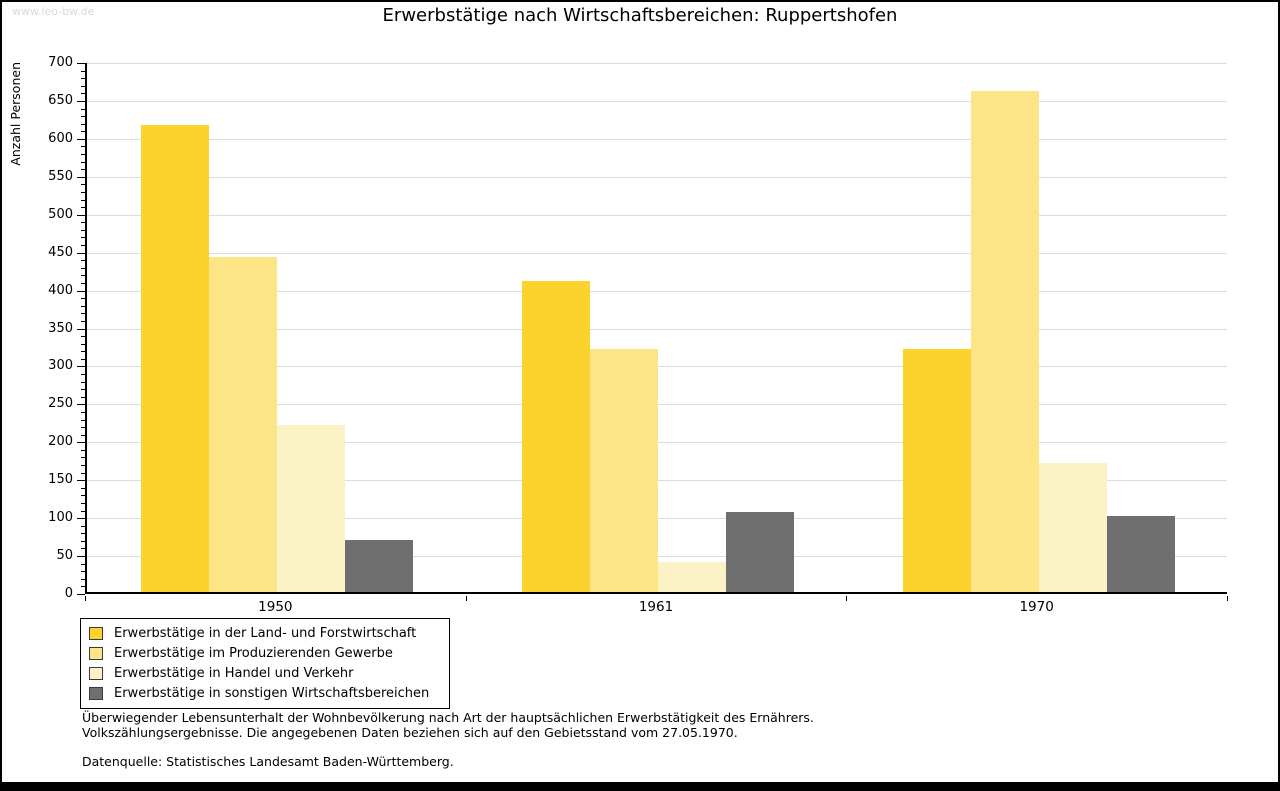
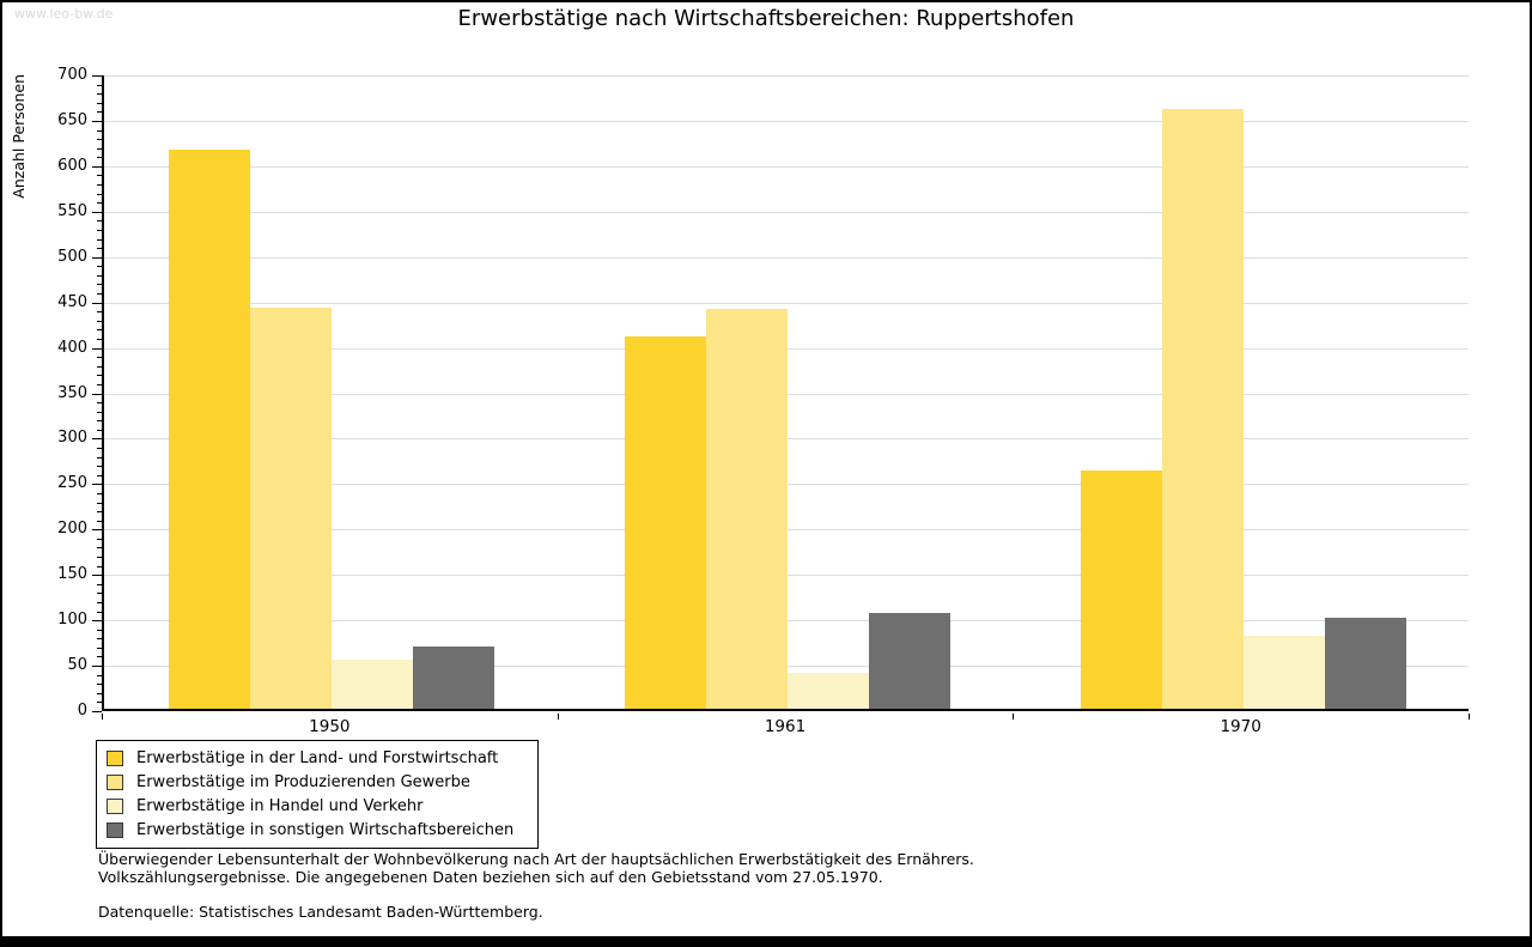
Erwerbstätige in Handel und Verkehr/1950: 220 -> 50
Erwerbstätige im Produzierenden Gewerbe/1961: 320 -> 440
Erwerbstätige in der Land- und Forstwirtschaft/1970: 320 -> 260
Erwerbstätige in Handel und Verkehr/1970: 170 -> 80
